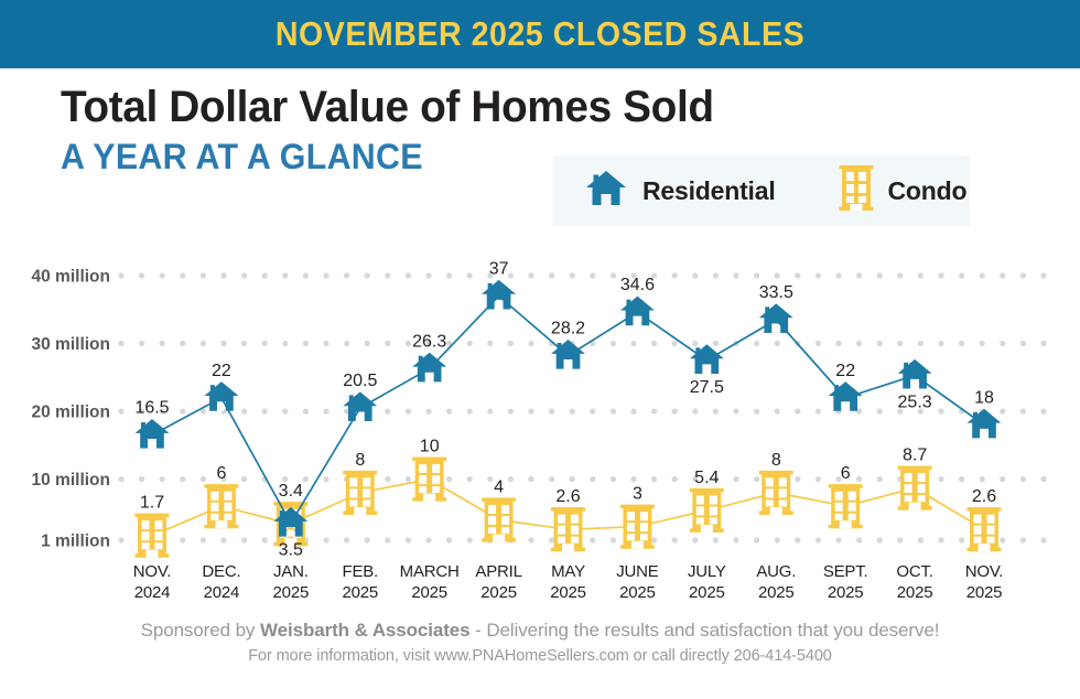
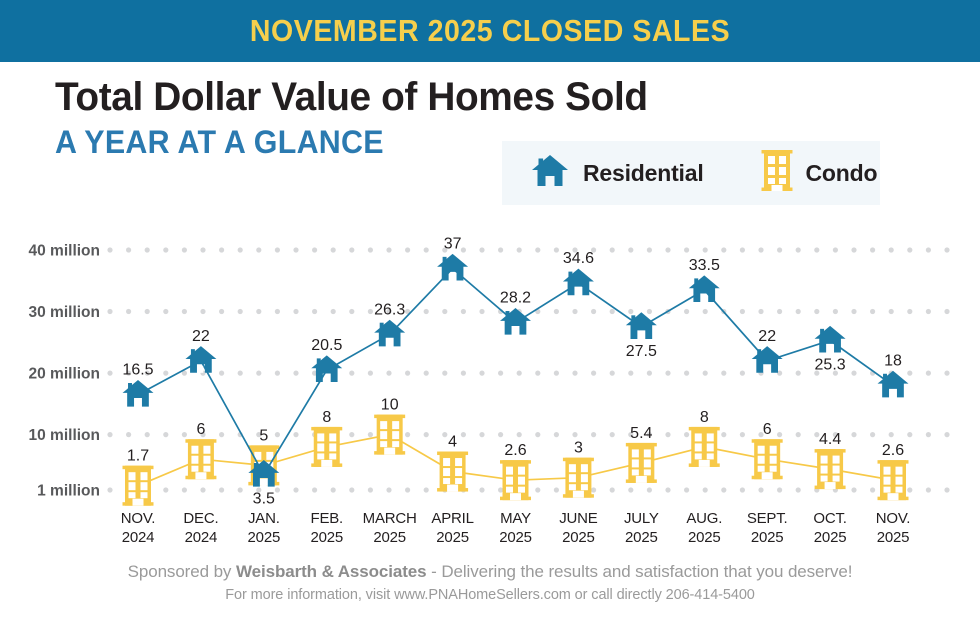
Condo/JAN. 2025: 3.4 -> 5
Condo/OCT. 2025: 8.7 -> 4.4
